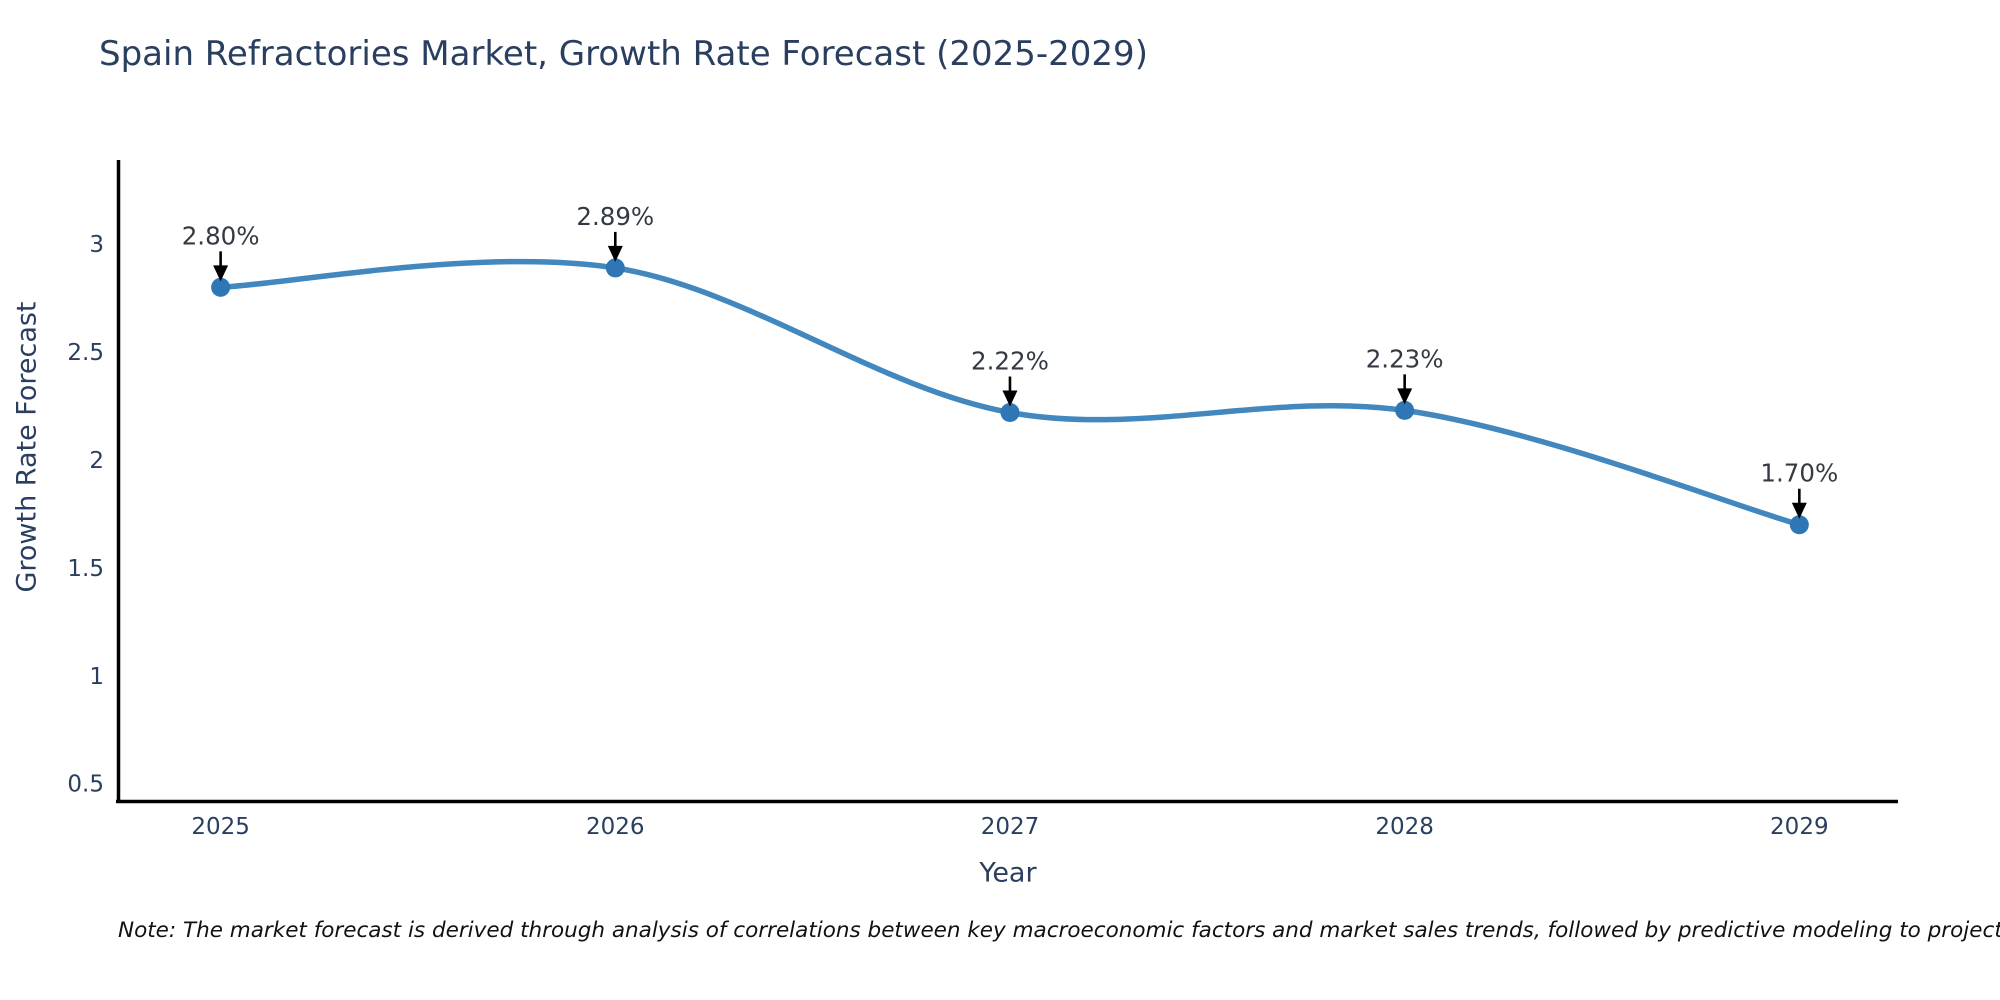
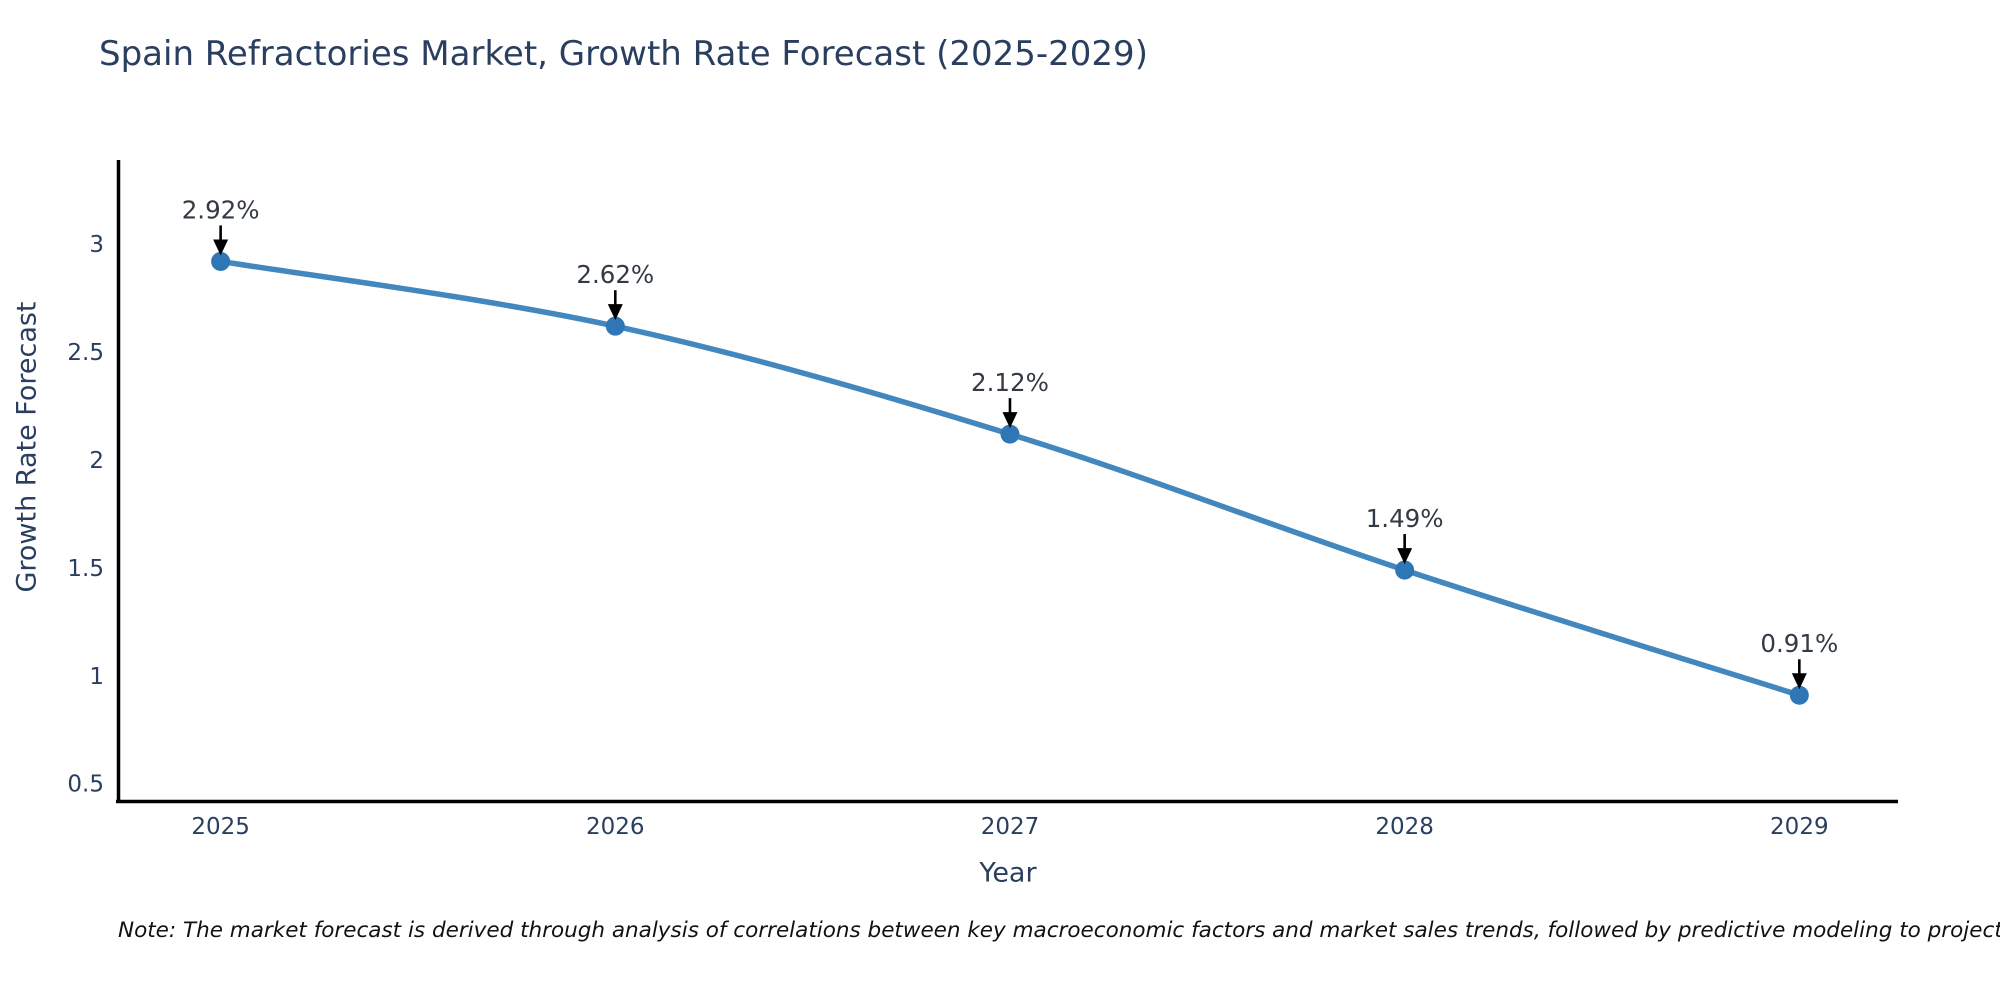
2025: 2.80% -> 2.92%
2026: 2.89% -> 2.62%
2027: 2.22% -> 2.12%
2028: 2.23% -> 1.49%
2029: 1.70% -> 0.91%
